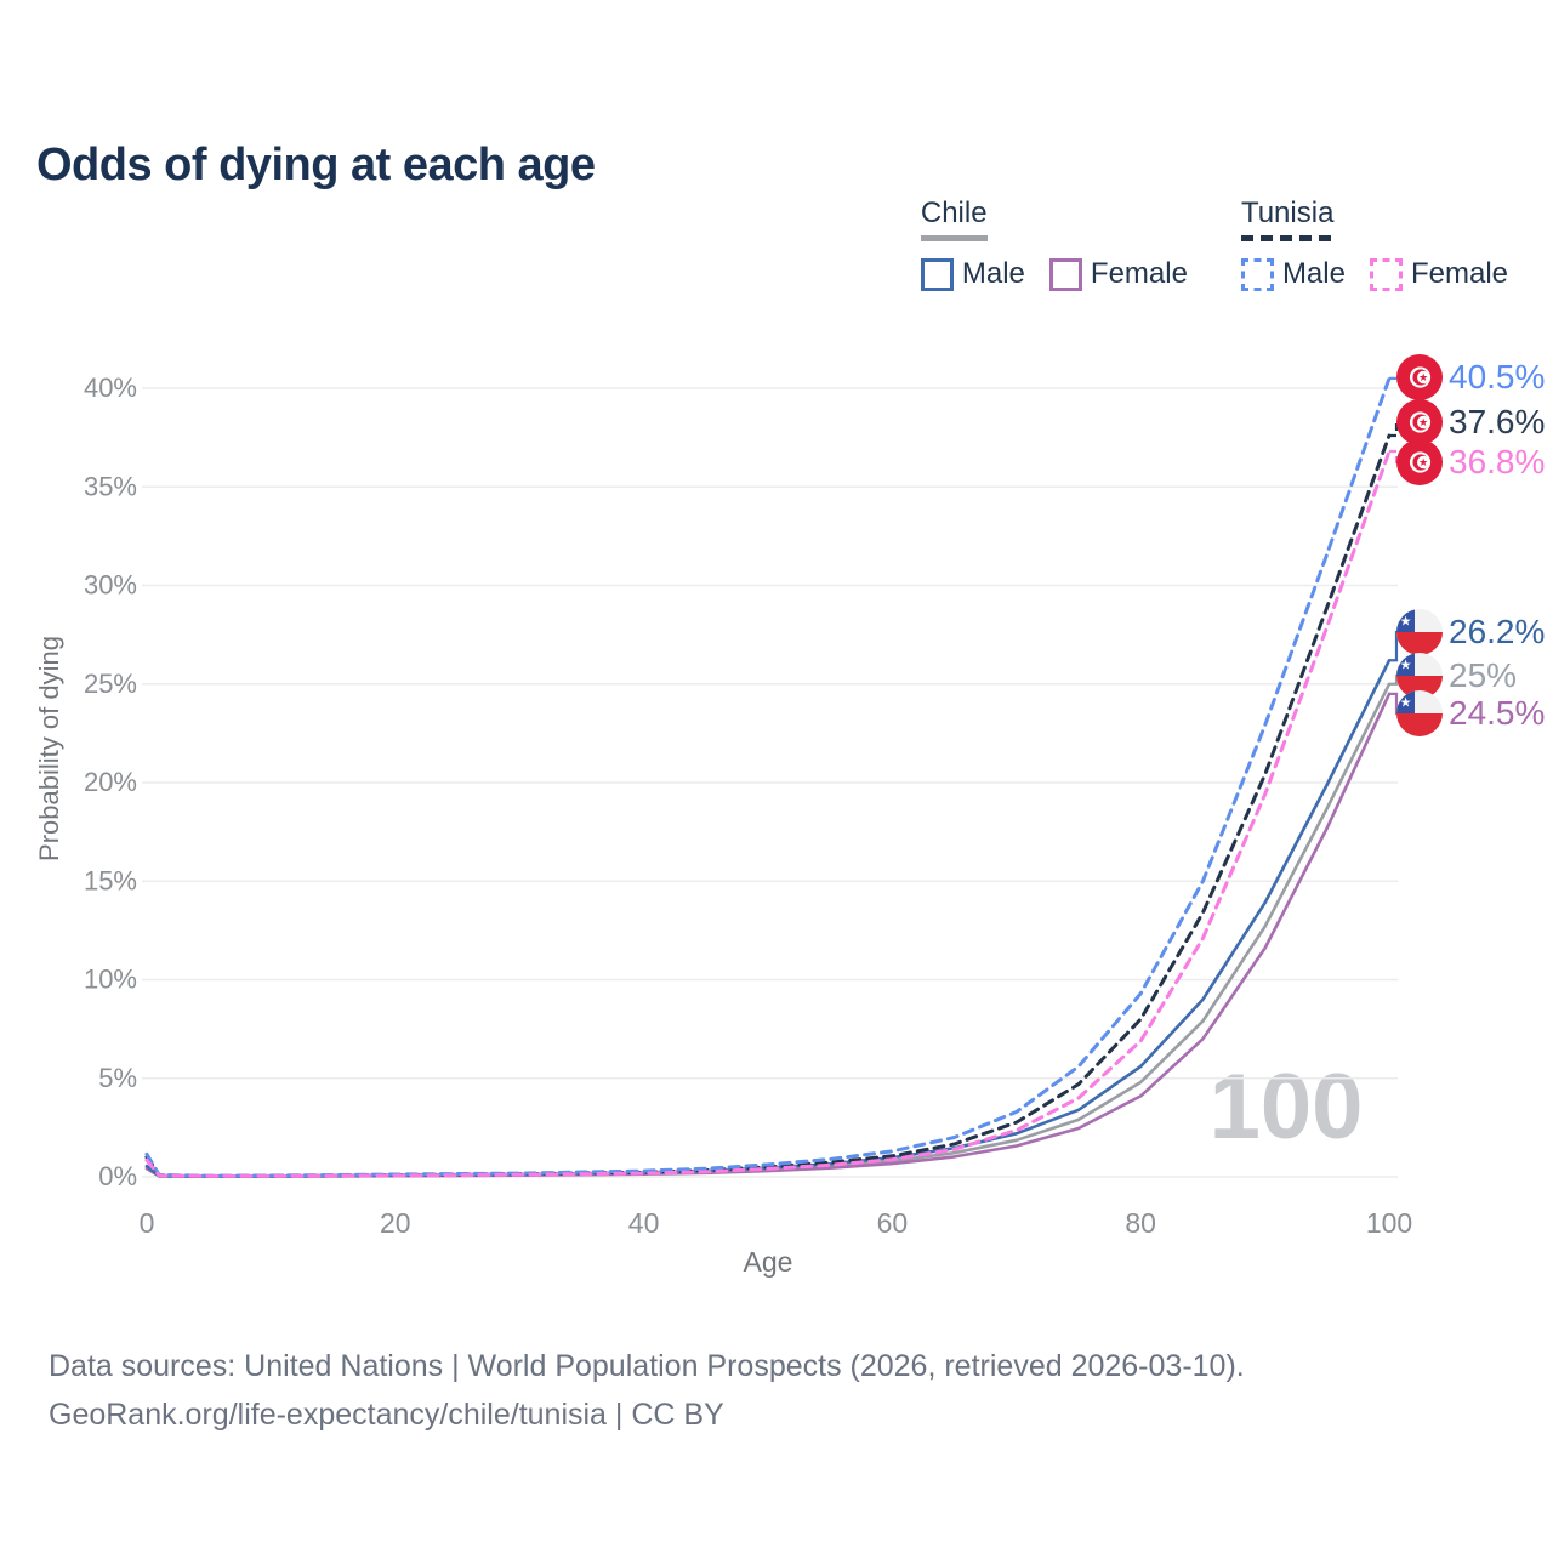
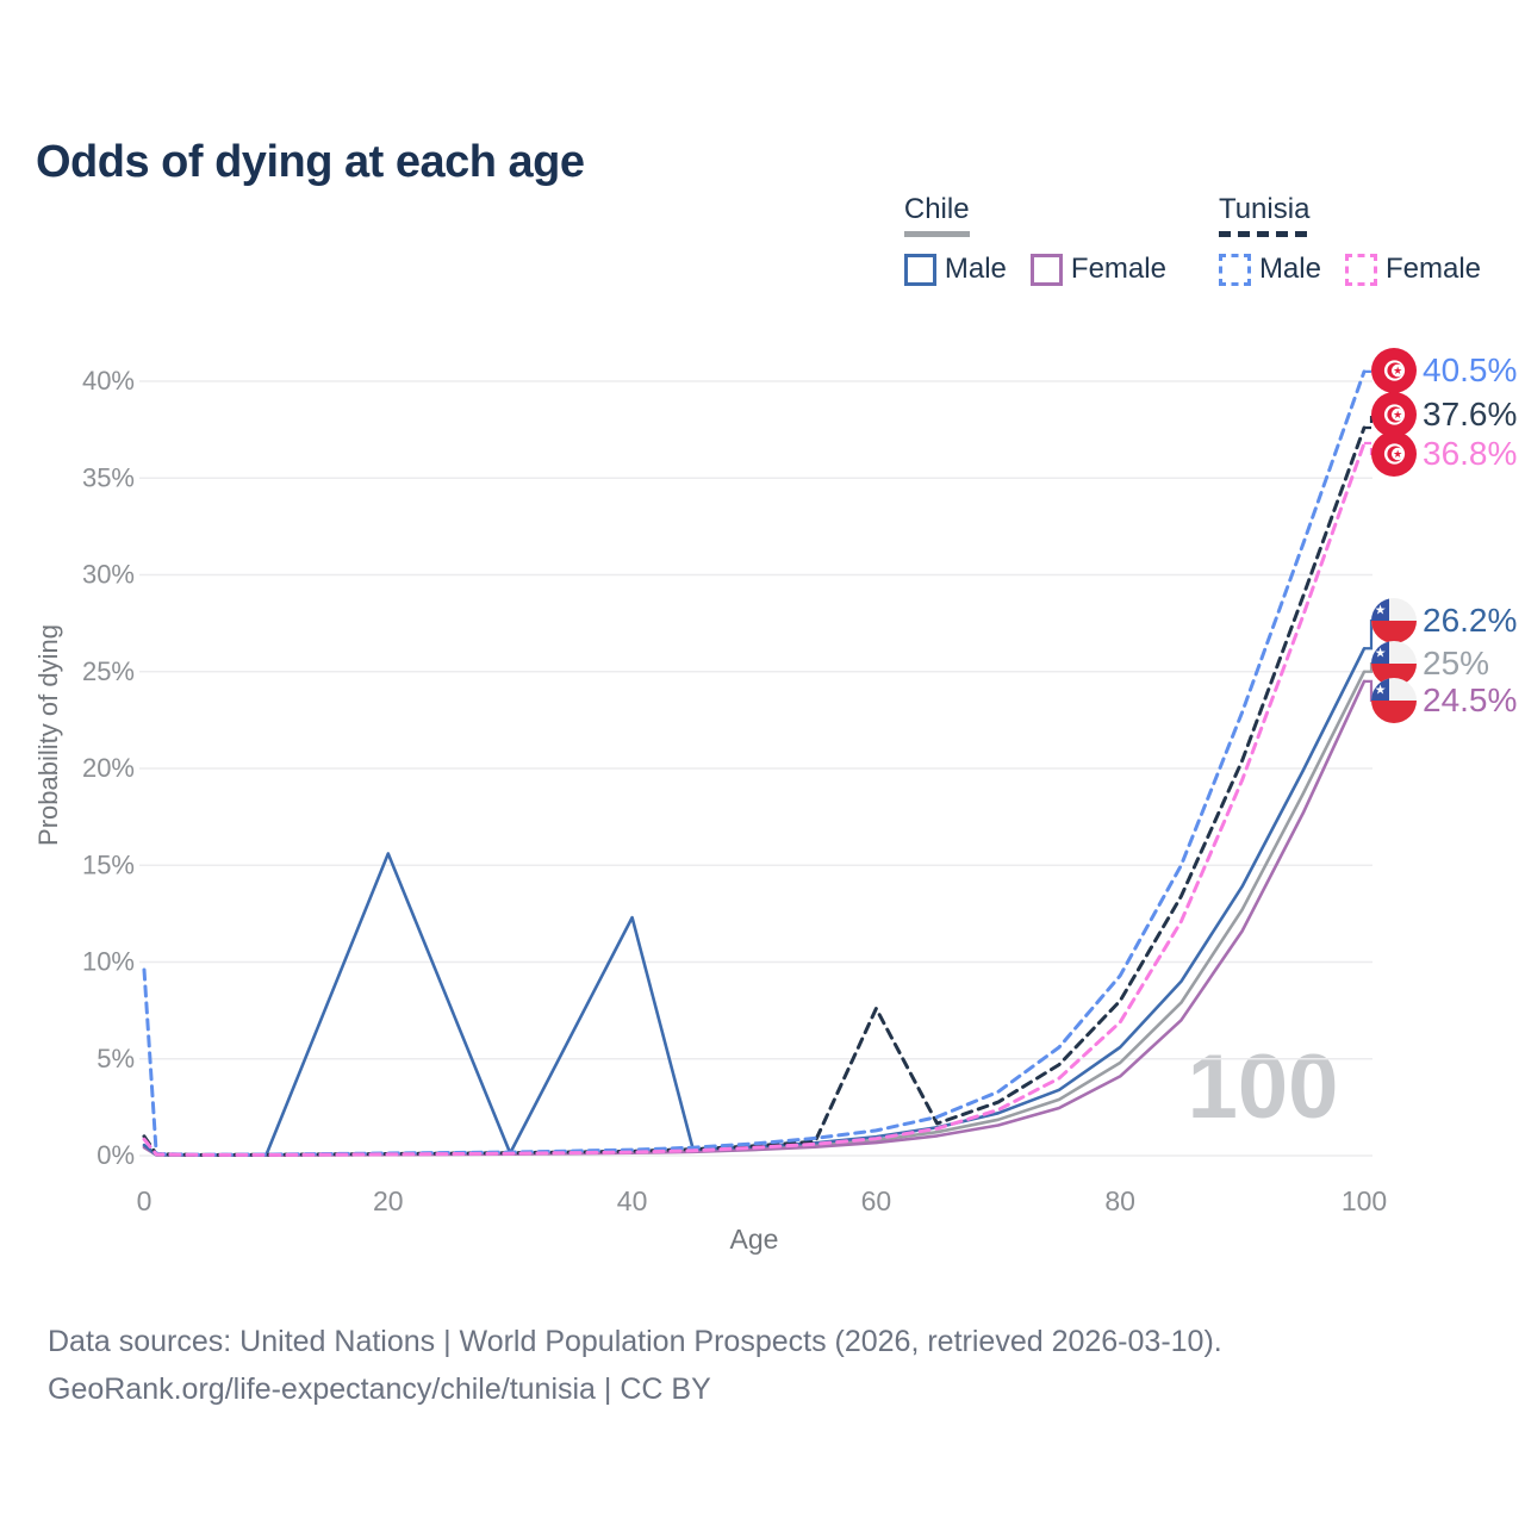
Tunisia Male/0: 1.1% -> 9.6%
Chile Male/20: 0.1% -> 15.6%
Chile Male/40: 0.2% -> 12.3%
Tunisia/60: 1.1% -> 7.6%
